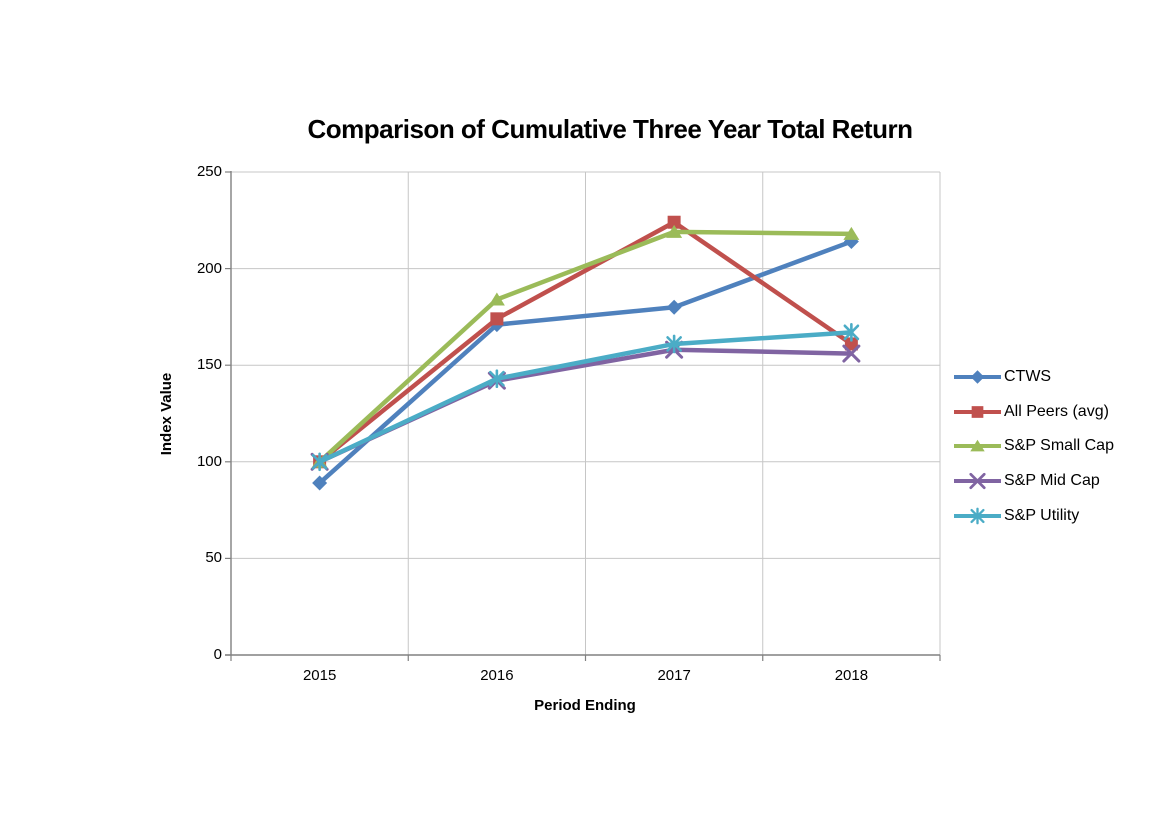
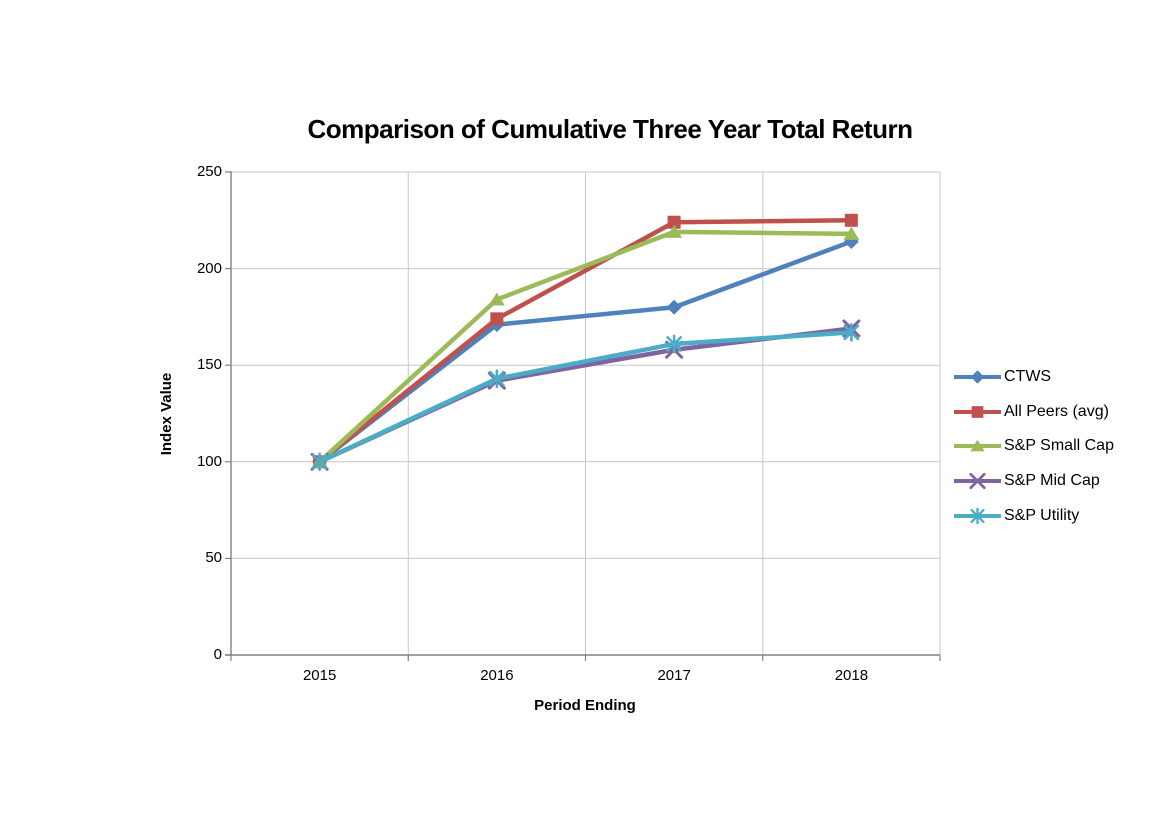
CTWS/2015: 89 -> 100
All Peers (avg)/2018: 161 -> 225
S&P Mid Cap/2018: 156 -> 169
